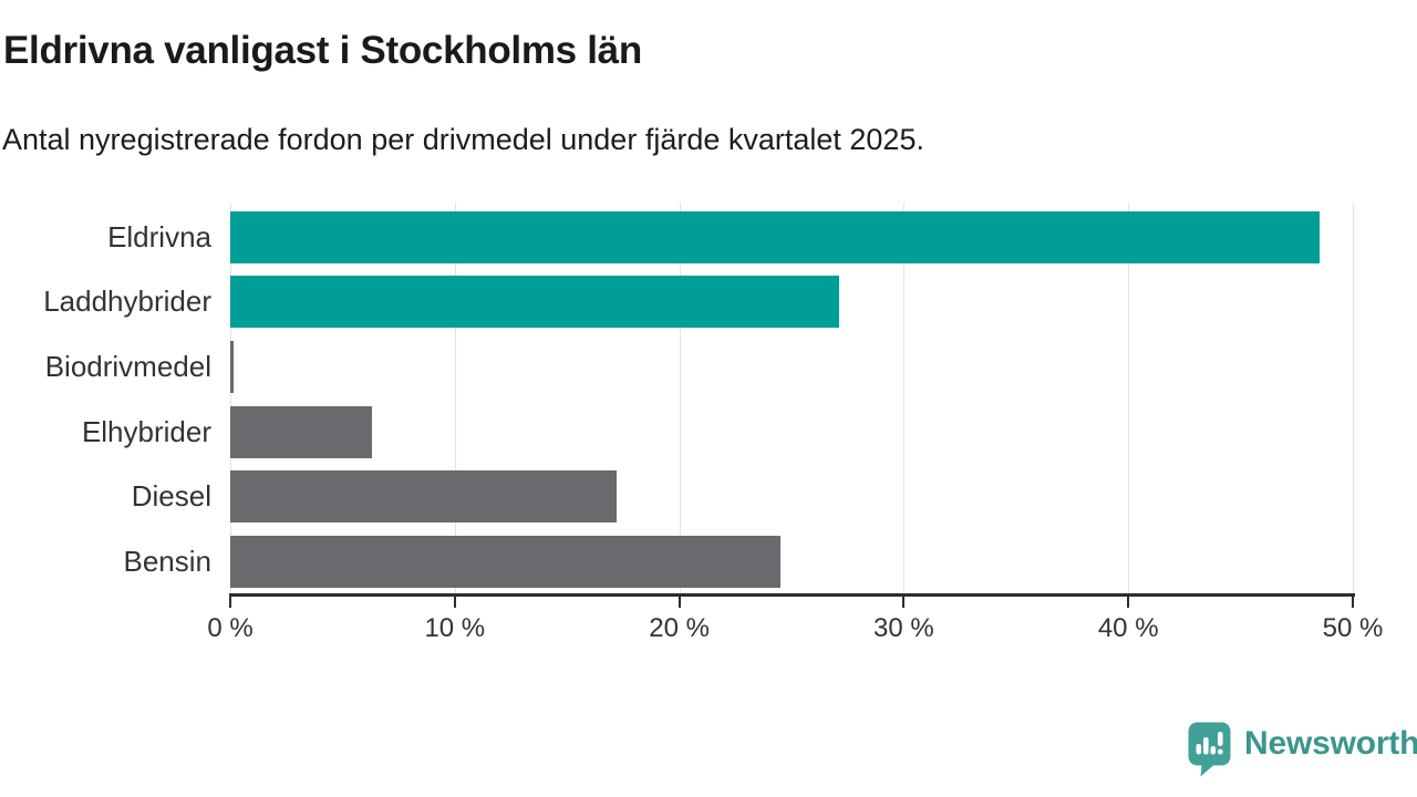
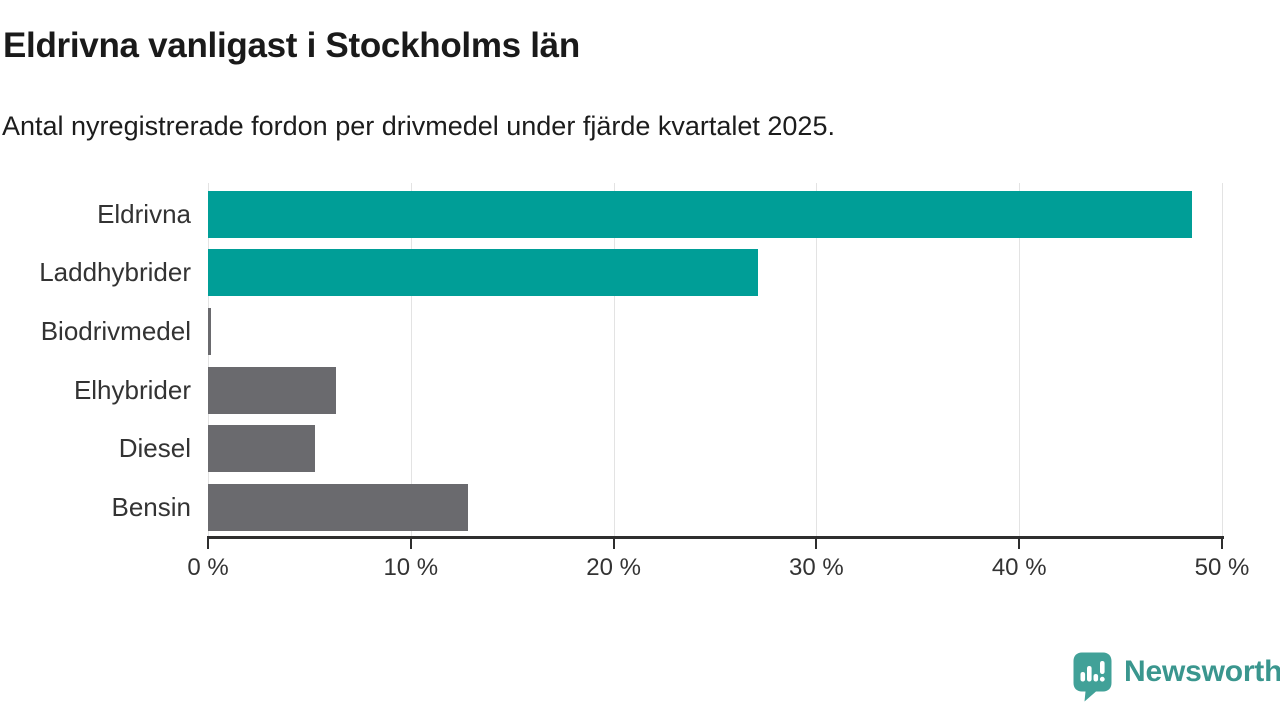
Diesel: 17.2% -> 5.3%
Bensin: 24.5% -> 12.8%
